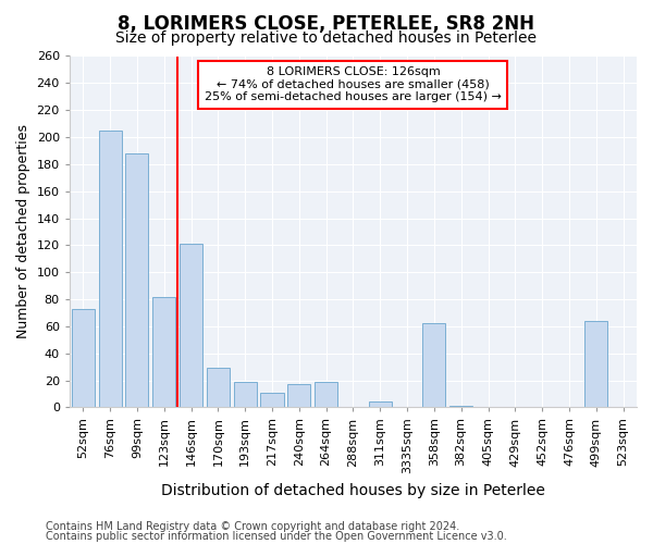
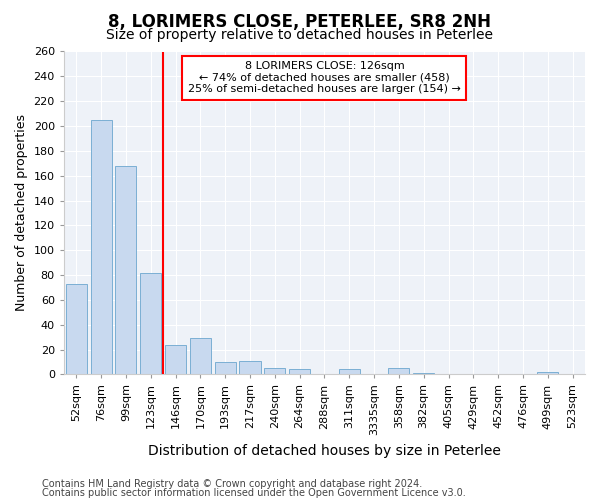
99sqm: 188 -> 168
146sqm: 121 -> 24
193sqm: 19 -> 10
240sqm: 17 -> 5
264sqm: 19 -> 4
358sqm: 62 -> 5
499sqm: 64 -> 2
